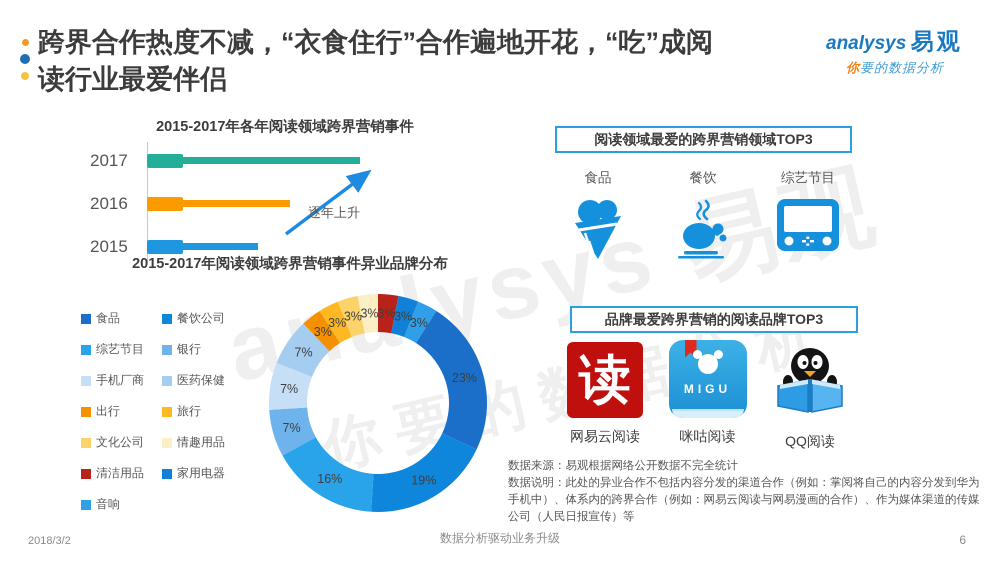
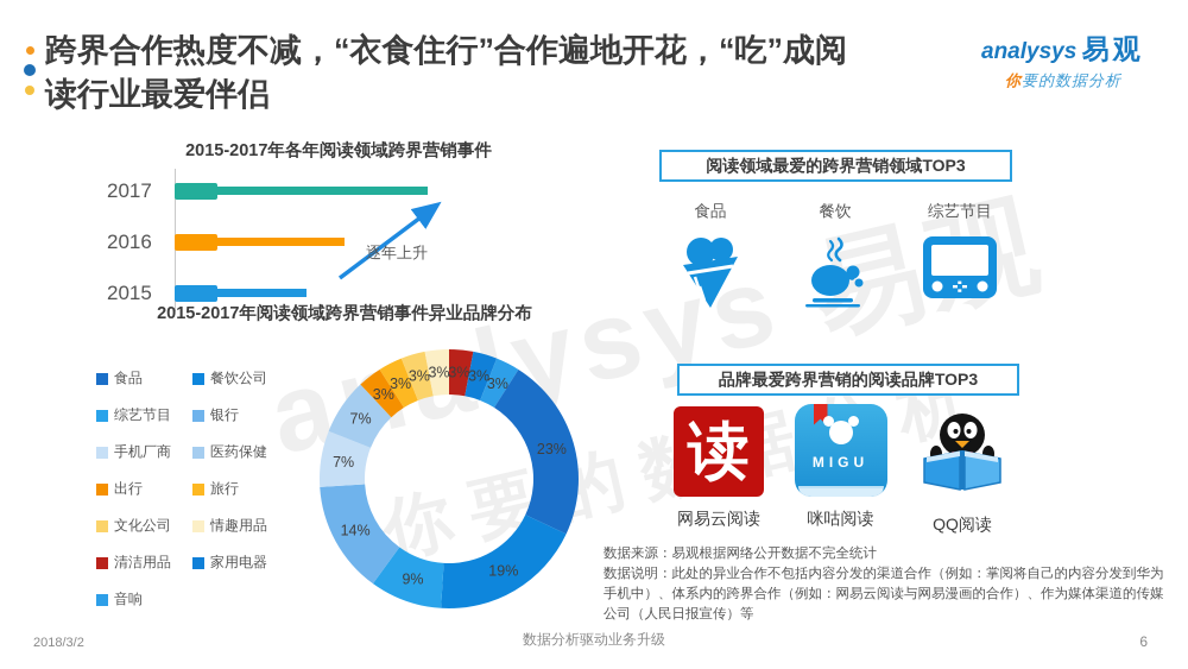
2015-2017年阅读领域跨界营销事件异业品牌分布/综艺节目: 16% -> 9%
2015-2017年阅读领域跨界营销事件异业品牌分布/银行: 7% -> 14%
